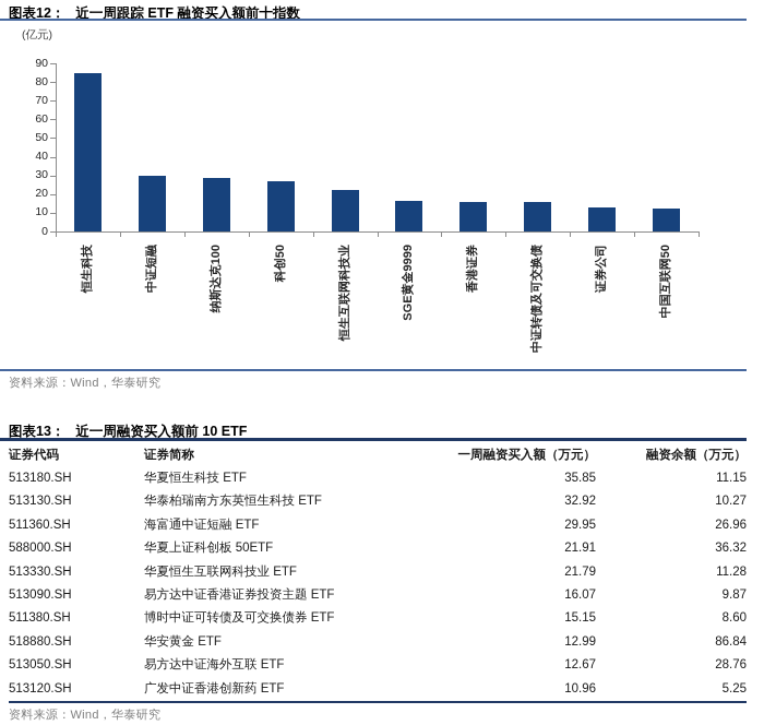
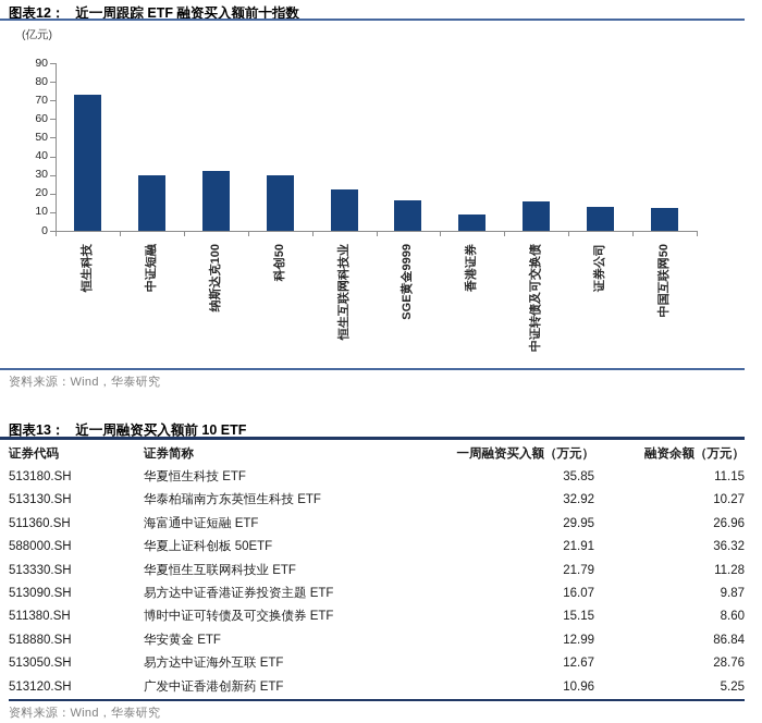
恒生科技: 85 -> 73
纳斯达克100: 28 -> 32
科创50: 27 -> 30
香港证券: 16 -> 9
